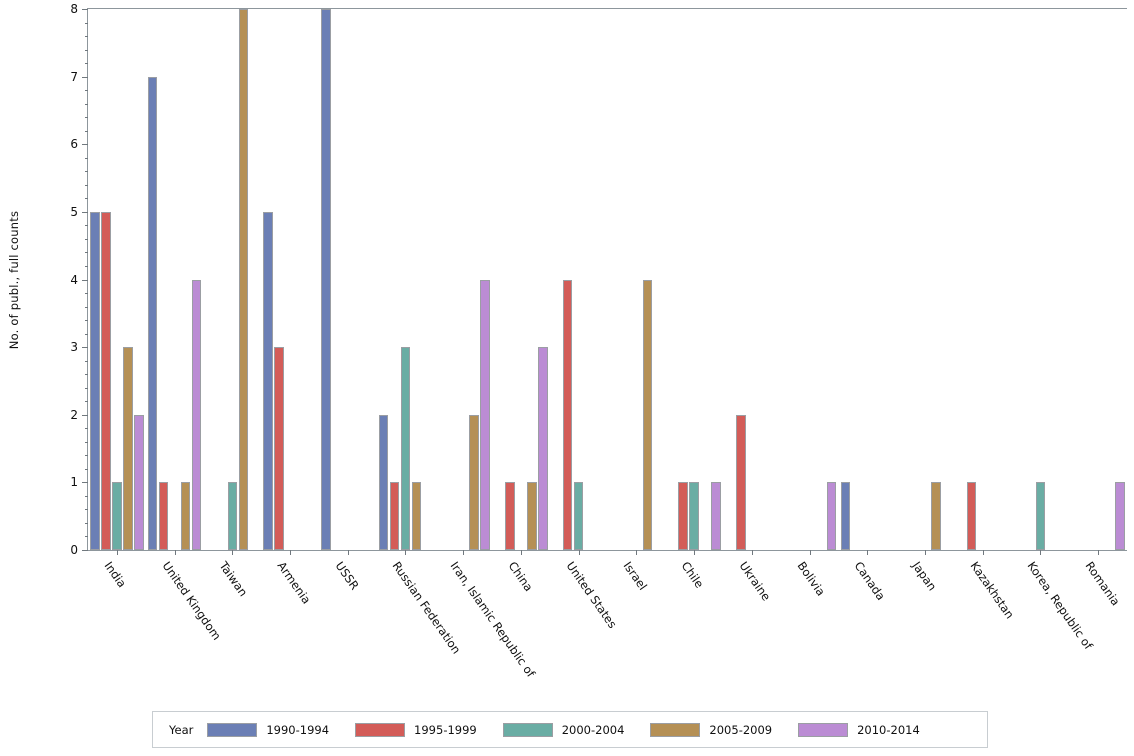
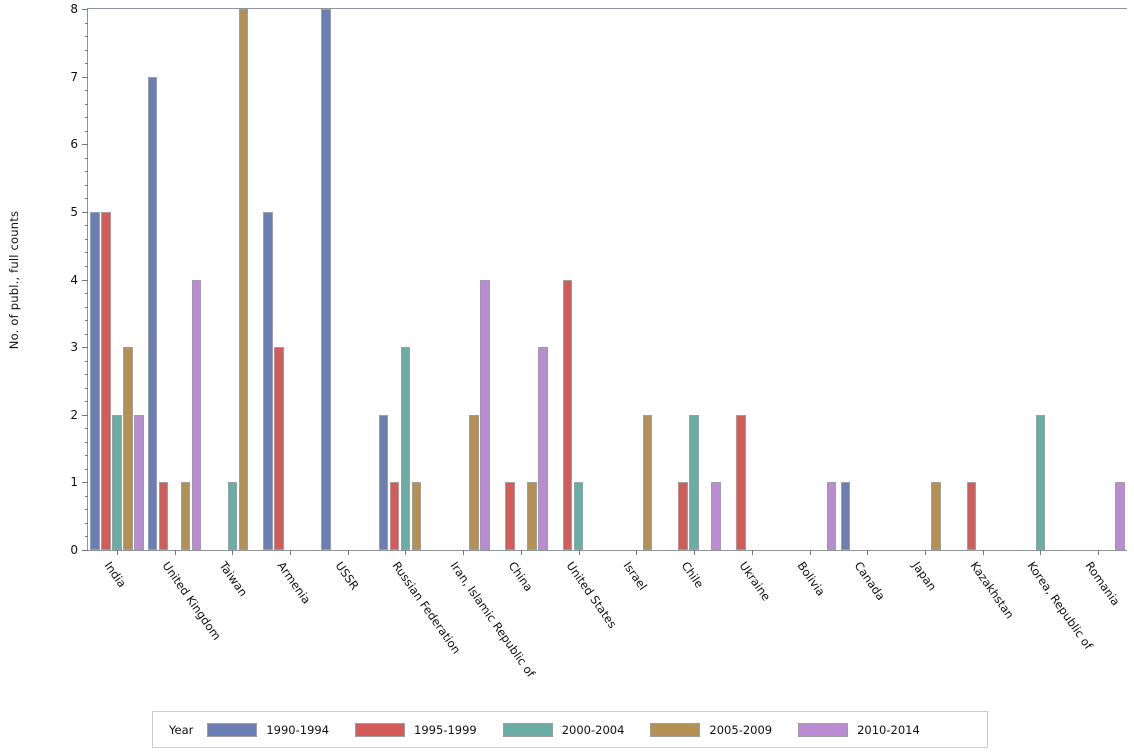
2000-2004/India: 1 -> 2
2005-2009/Israel: 4 -> 2
2000-2004/Chile: 1 -> 2
2000-2004/Korea, Republic of: 1 -> 2
